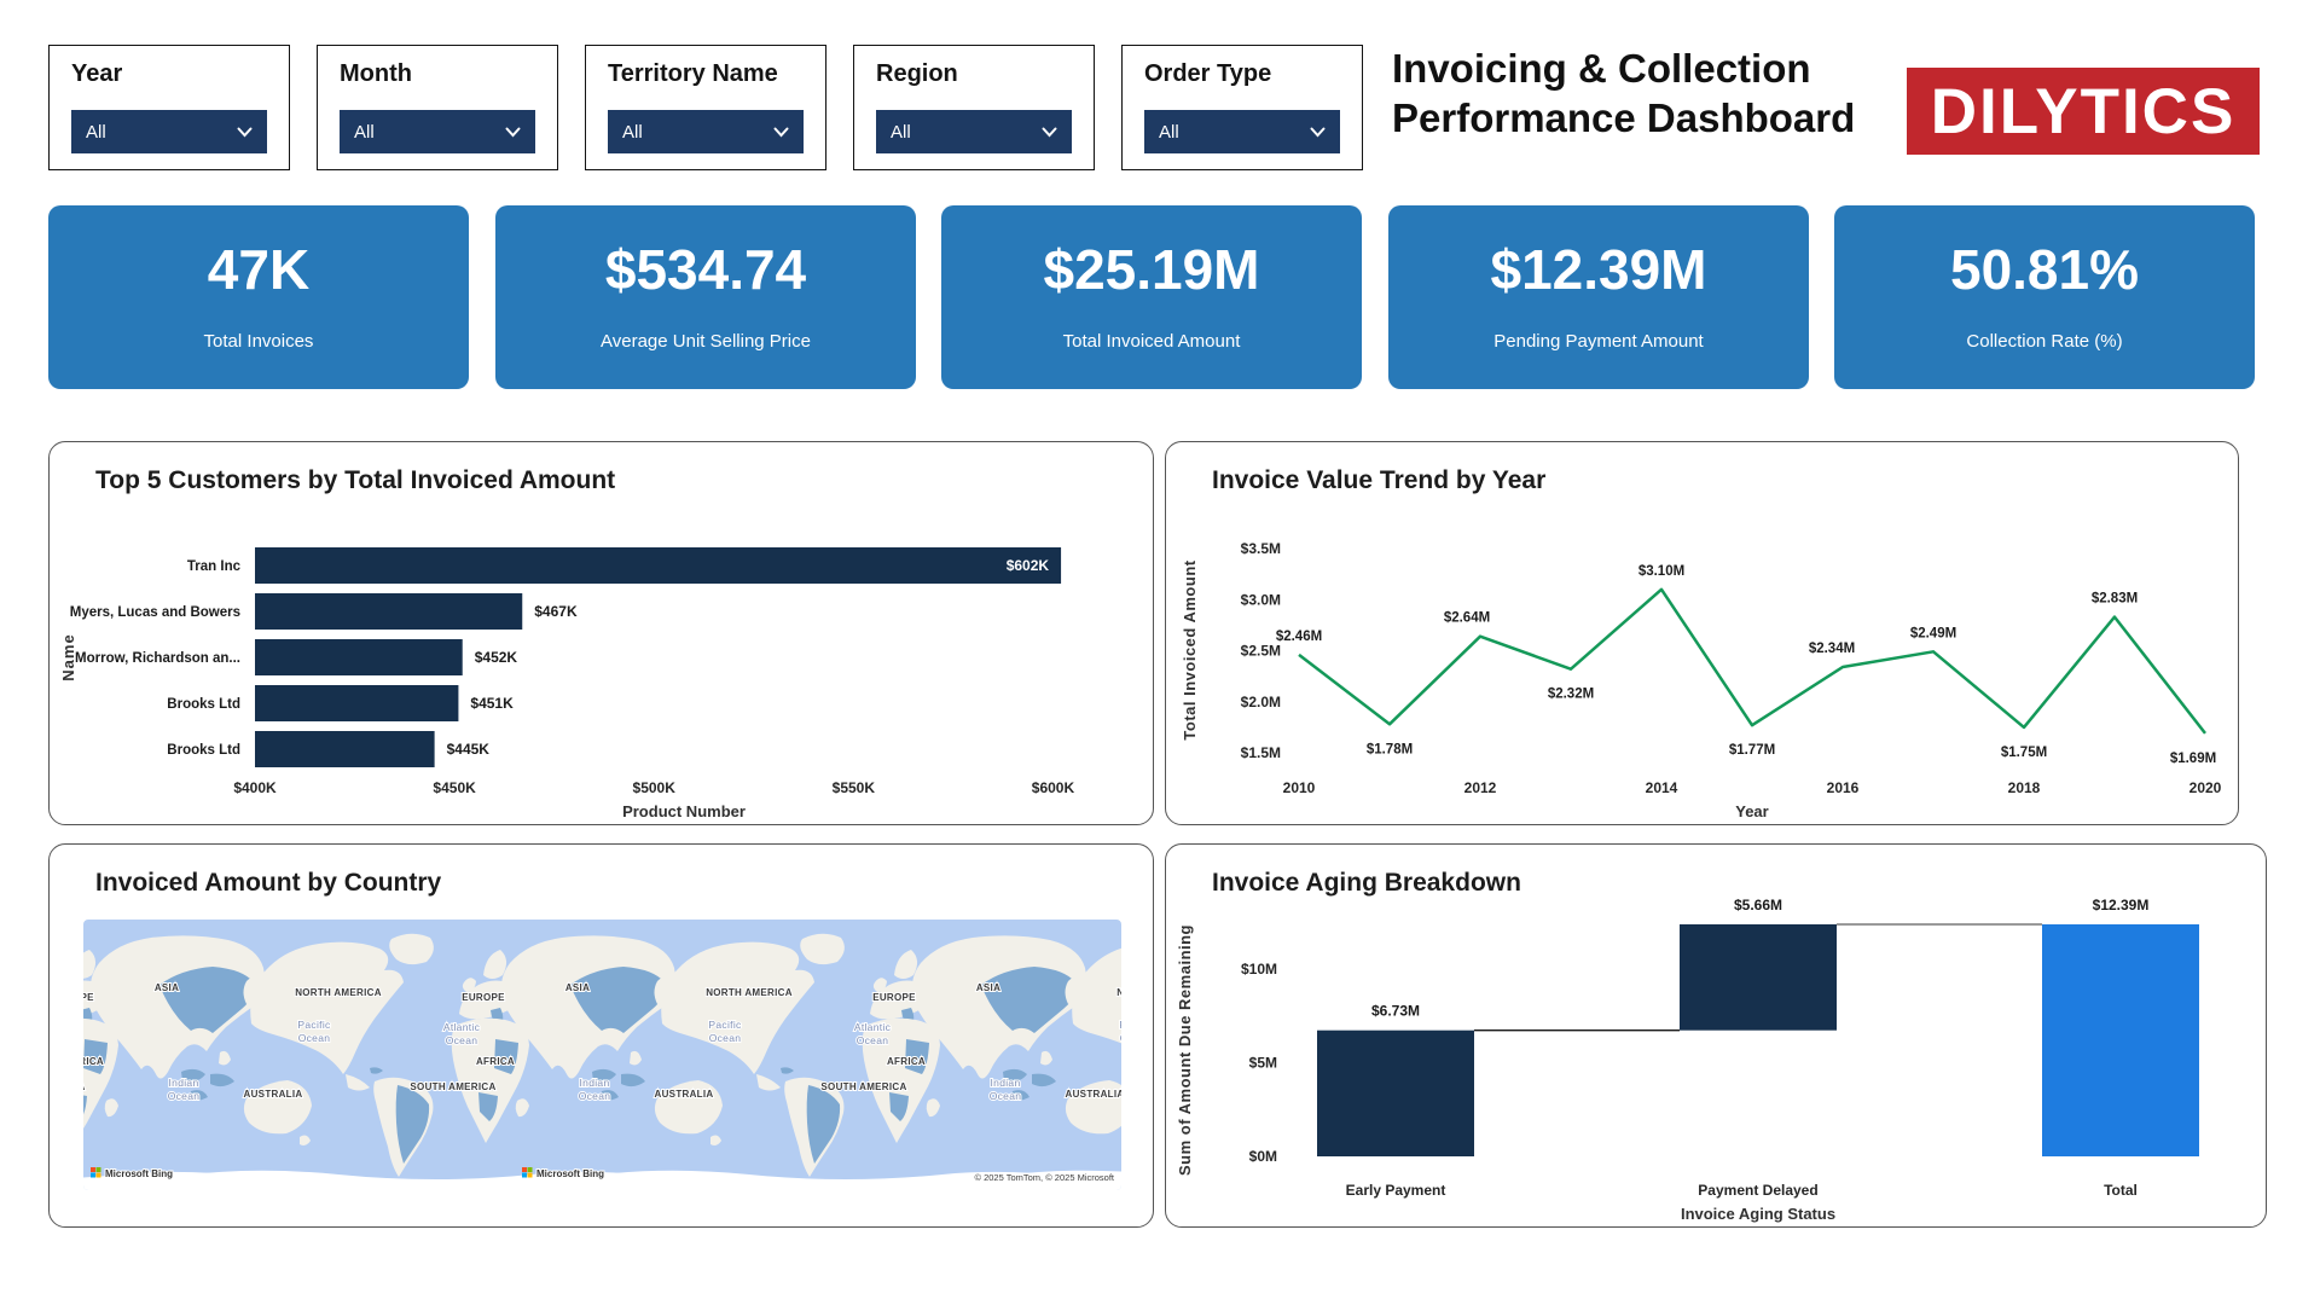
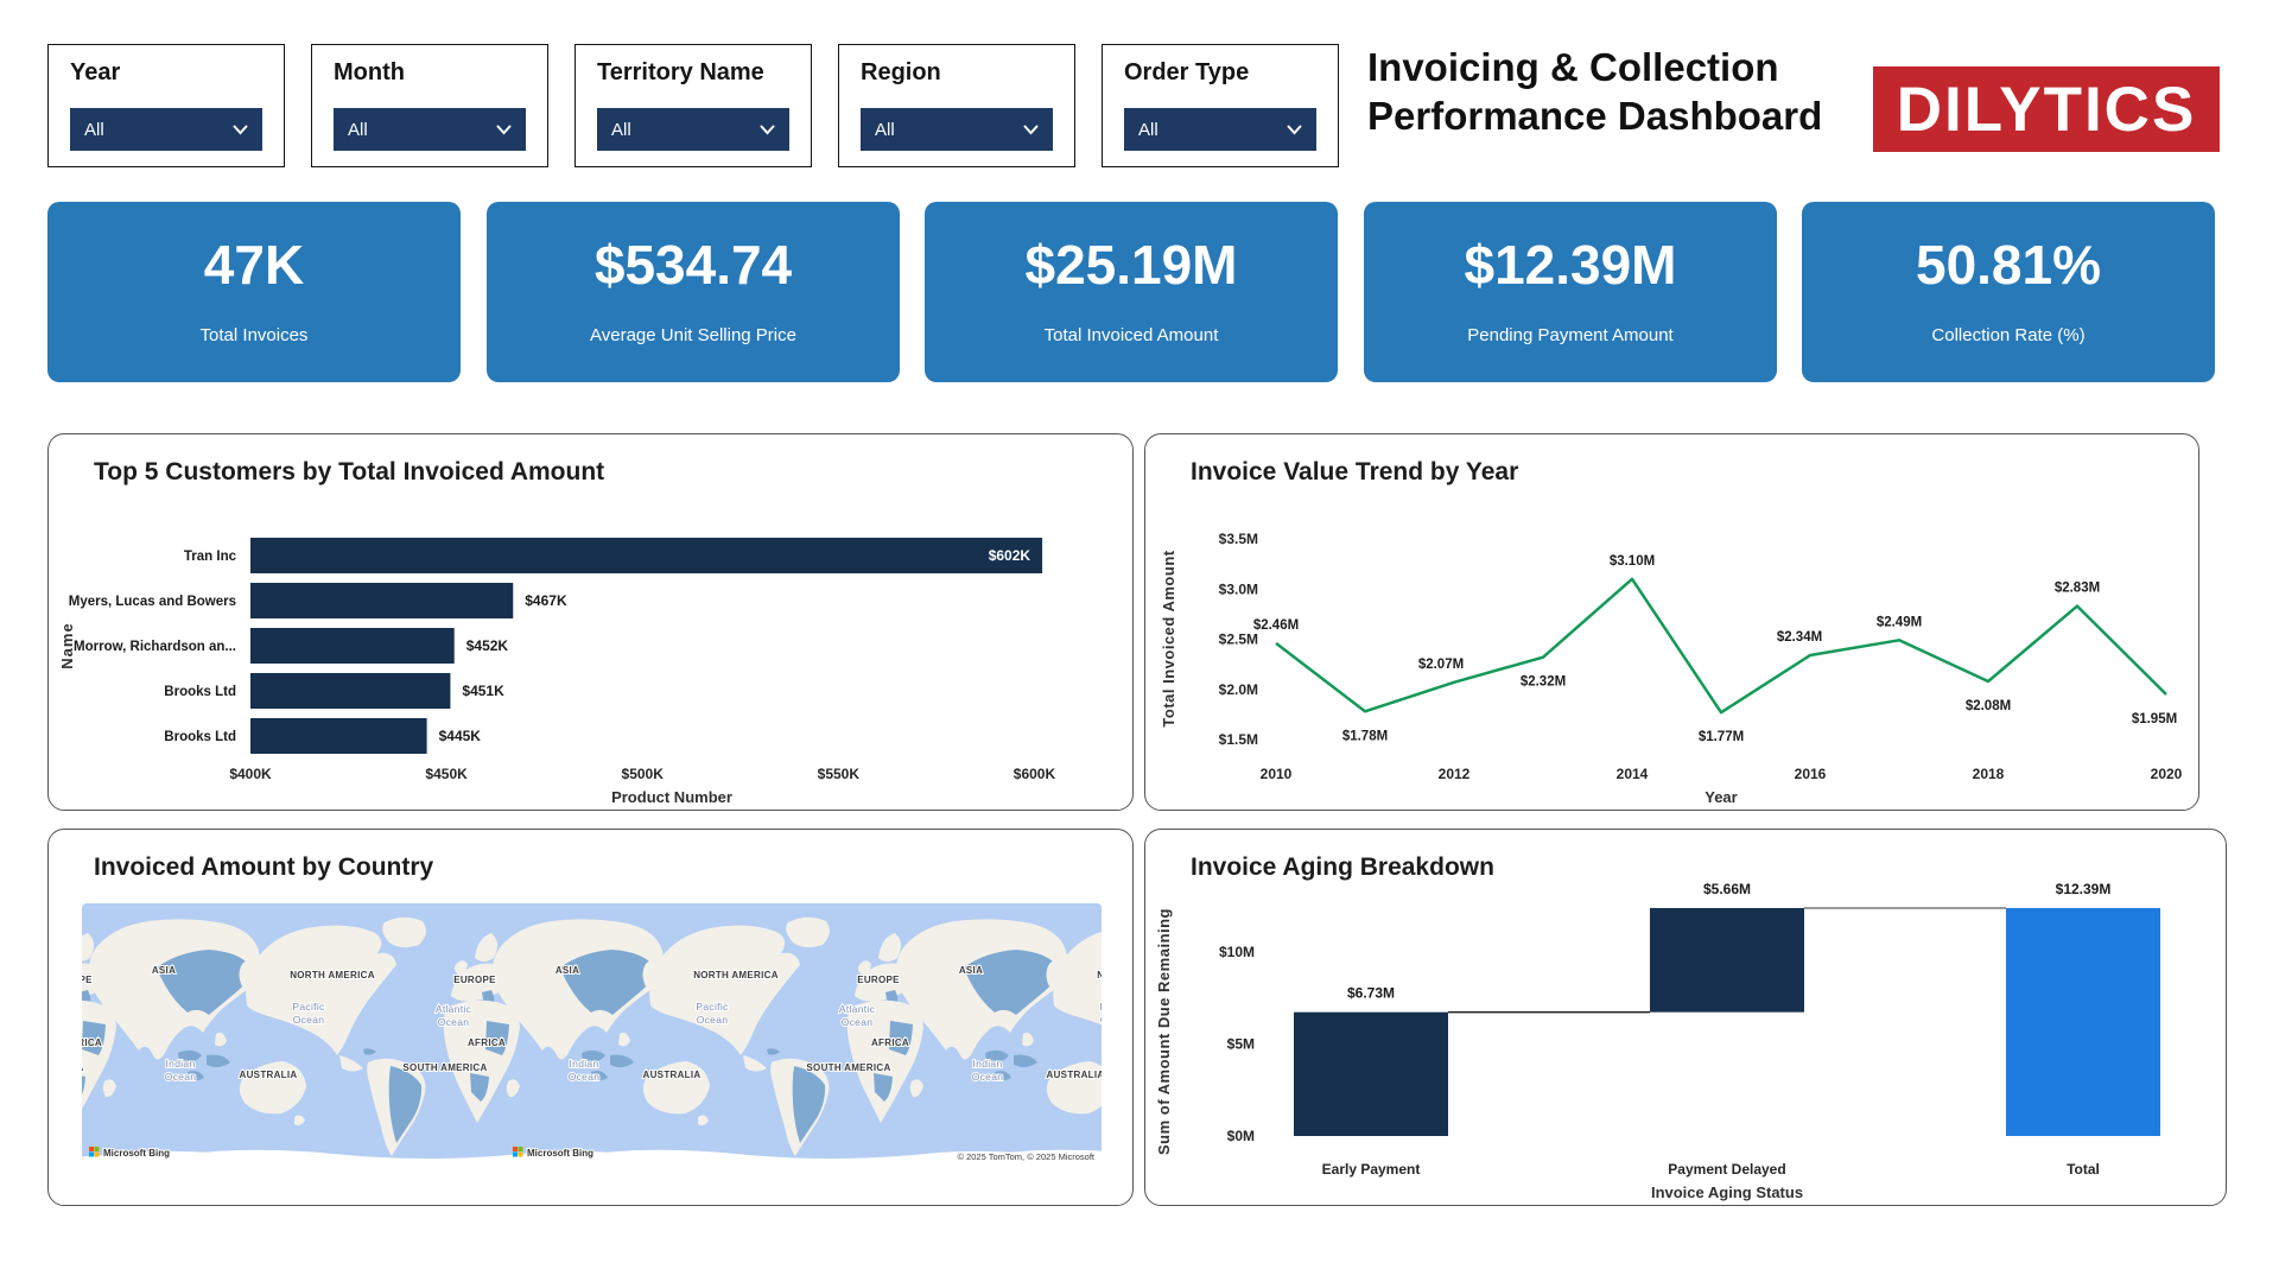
Invoice Value Trend by Year/2012: $2.64M -> $2.07M
Invoice Value Trend by Year/2018: $1.75M -> $2.08M
Invoice Value Trend by Year/2020: $1.69M -> $1.95M
